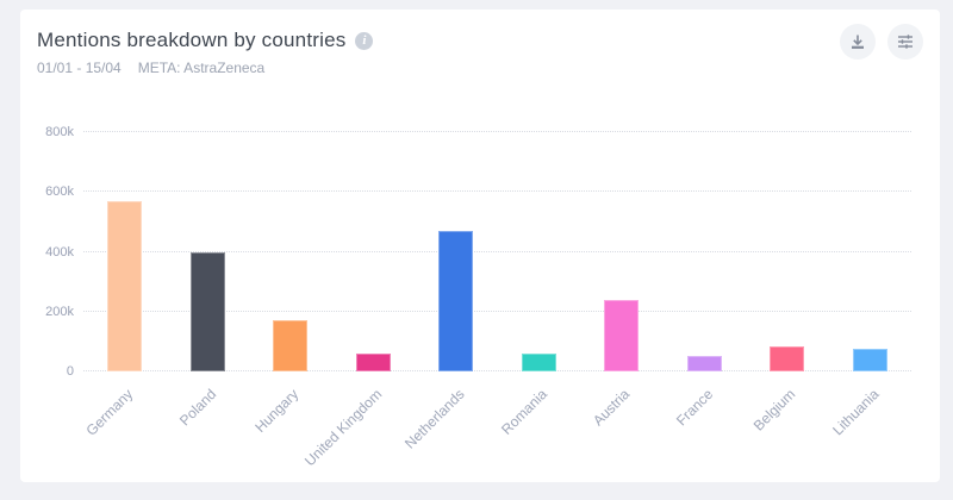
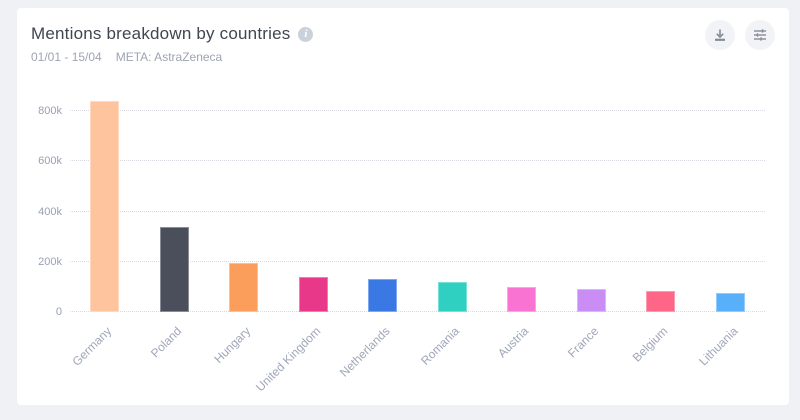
Germany: 570k -> 840k
Poland: 400k -> 340k
Hungary: 170k -> 200k
United Kingdom: 60k -> 140k
Netherlands: 470k -> 130k
Romania: 60k -> 120k
Austria: 240k -> 100k
France: 50k -> 90k
